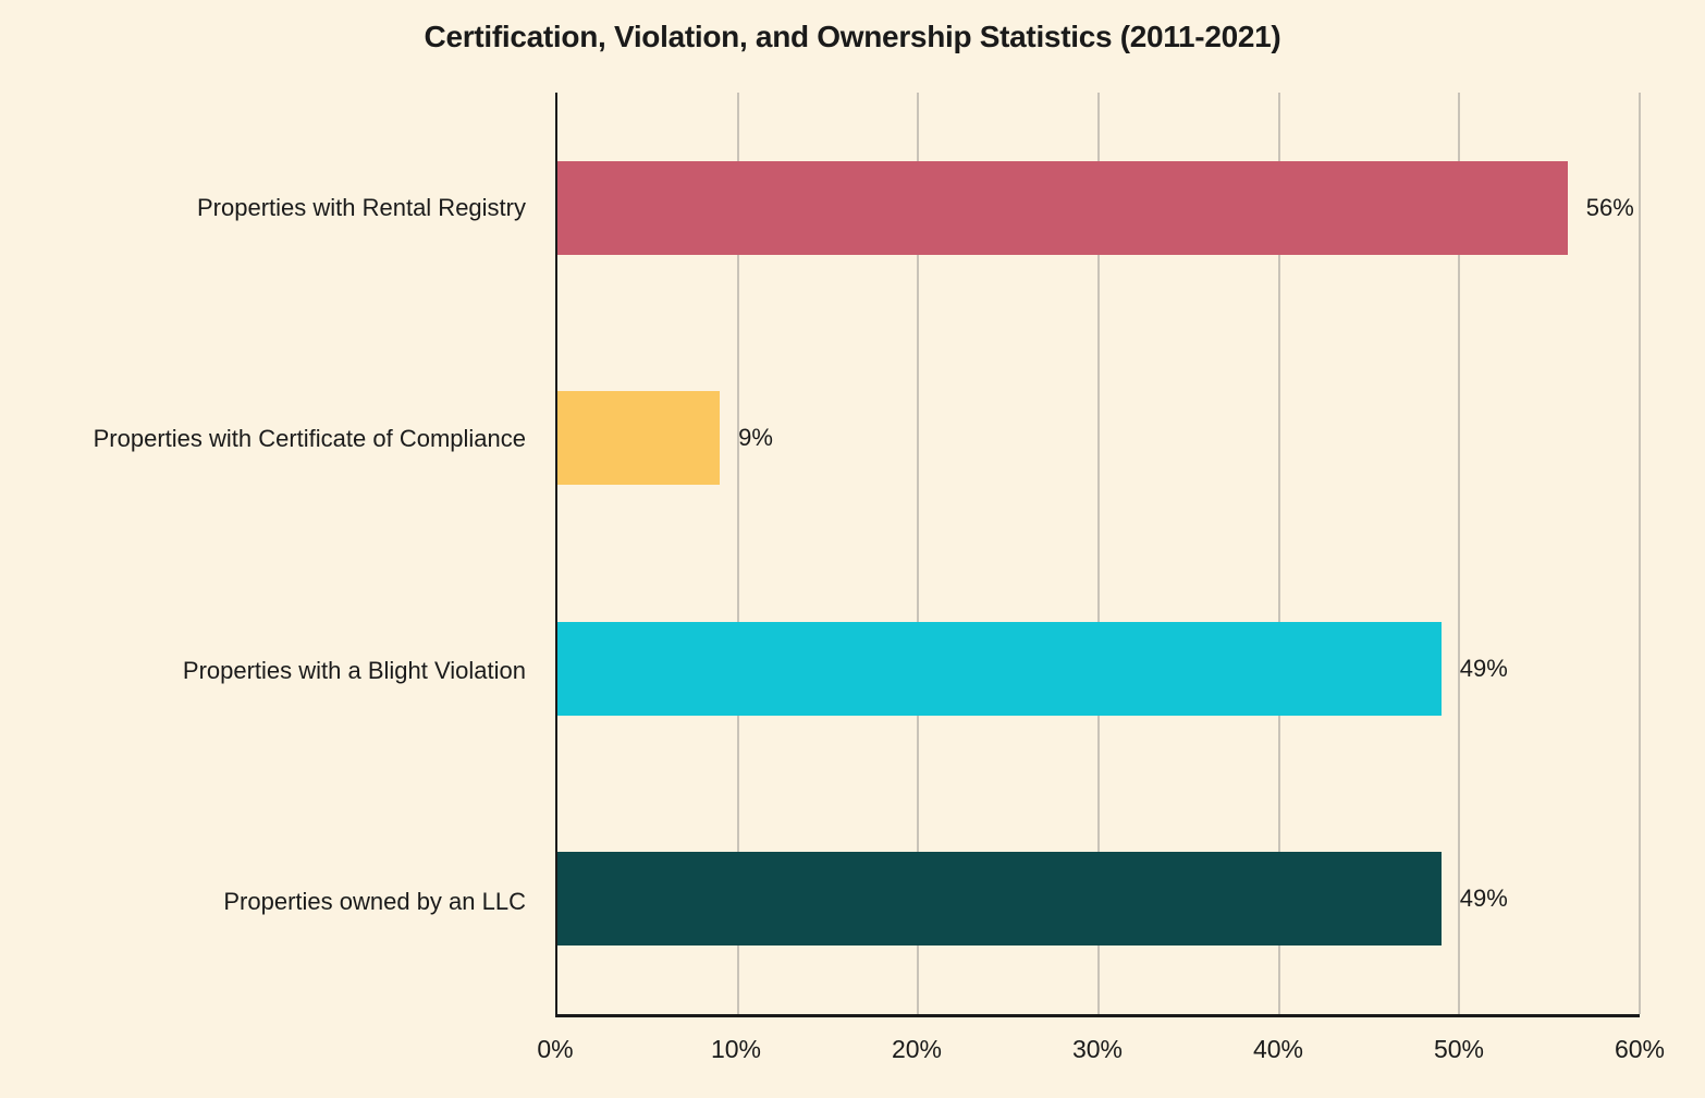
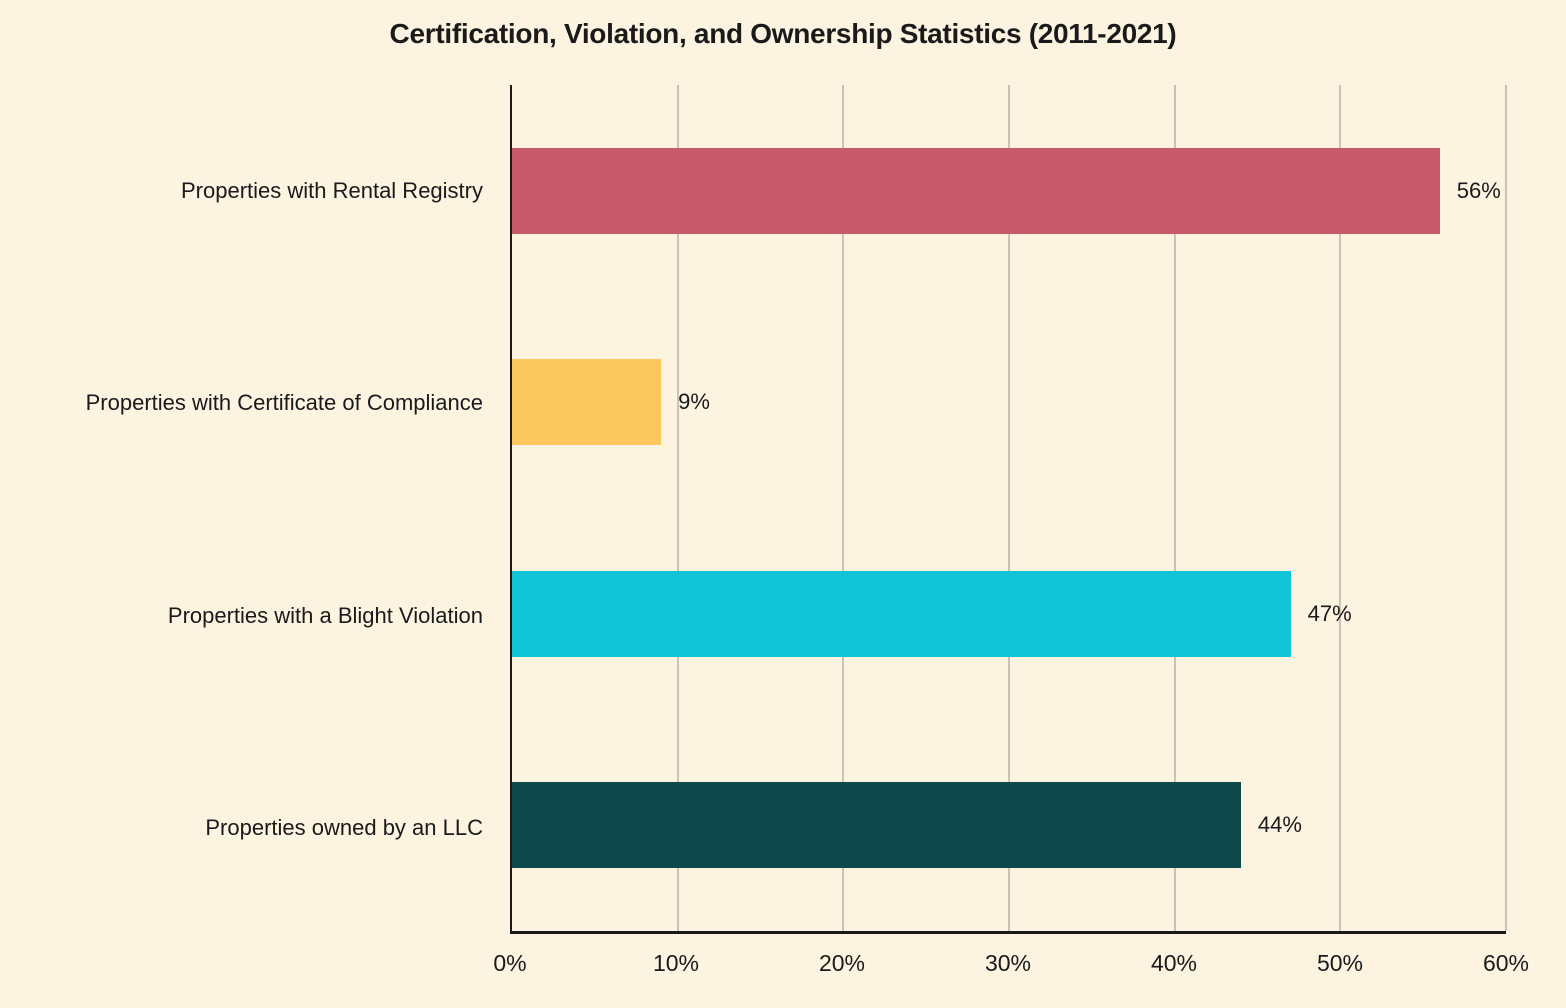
Properties with a Blight Violation: 49% -> 47%
Properties owned by an LLC: 49% -> 44%
